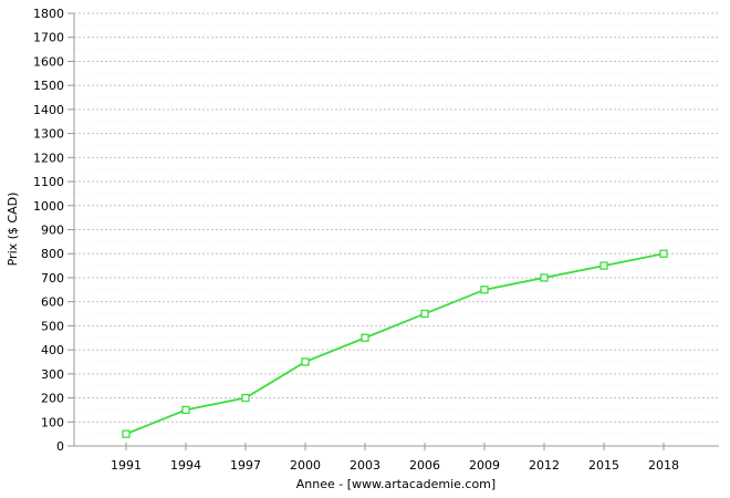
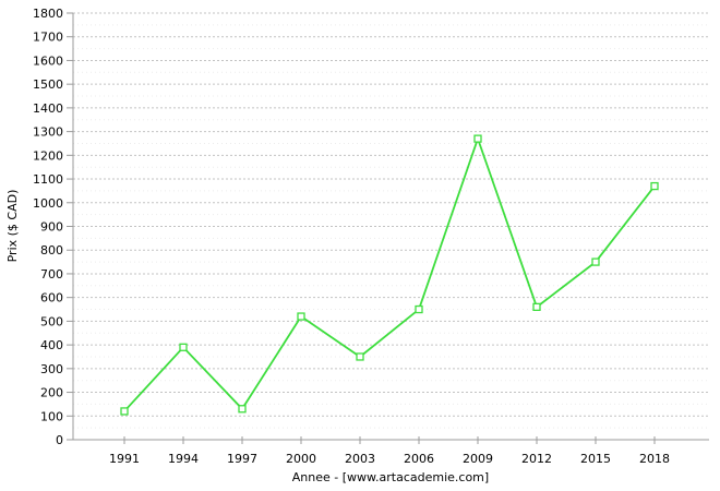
1991: 50 -> 120
1994: 150 -> 390
1997: 200 -> 130
2000: 350 -> 520
2003: 450 -> 350
2009: 650 -> 1270
2012: 700 -> 560
2018: 800 -> 1070
